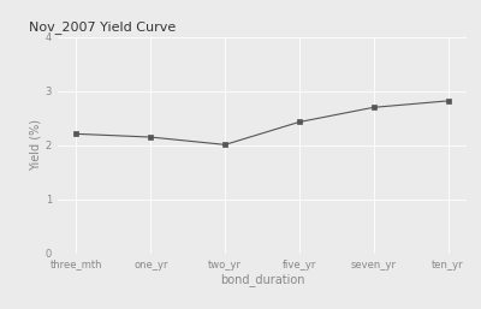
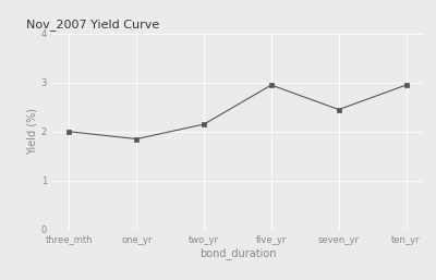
three_mth: 2.21 -> 2.00
one_yr: 2.15 -> 1.85
two_yr: 2.01 -> 2.15
five_yr: 2.43 -> 2.95
seven_yr: 2.70 -> 2.45
ten_yr: 2.82 -> 2.95
